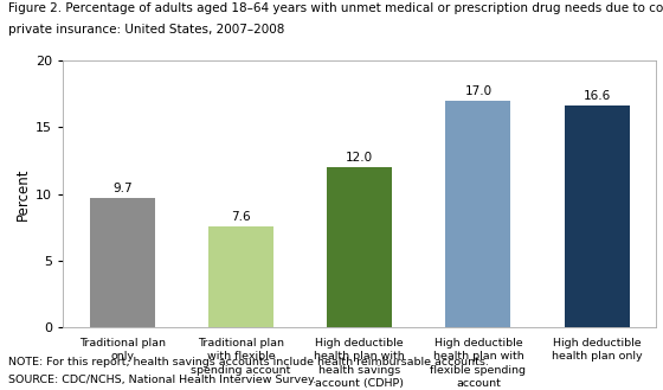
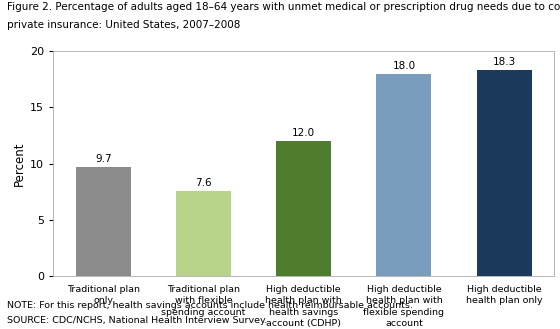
High deductible health plan with flexible spending account: 17.0 -> 18.0
High deductible health plan only: 16.6 -> 18.3
